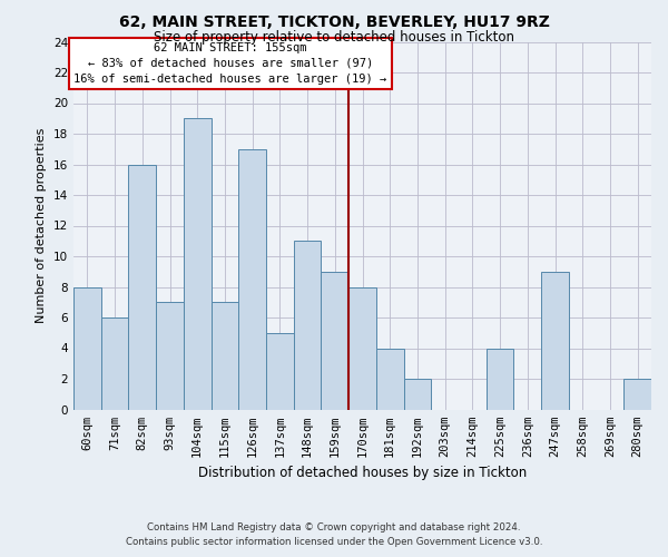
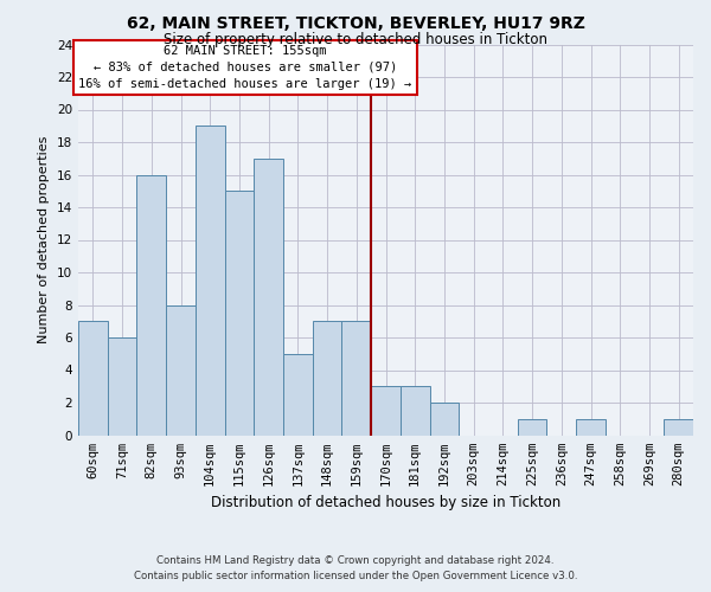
60sqm: 8 -> 7
93sqm: 7 -> 8
115sqm: 7 -> 15
148sqm: 11 -> 7
159sqm: 9 -> 7
170sqm: 8 -> 3
181sqm: 4 -> 3
225sqm: 4 -> 1
247sqm: 9 -> 1
280sqm: 2 -> 1
